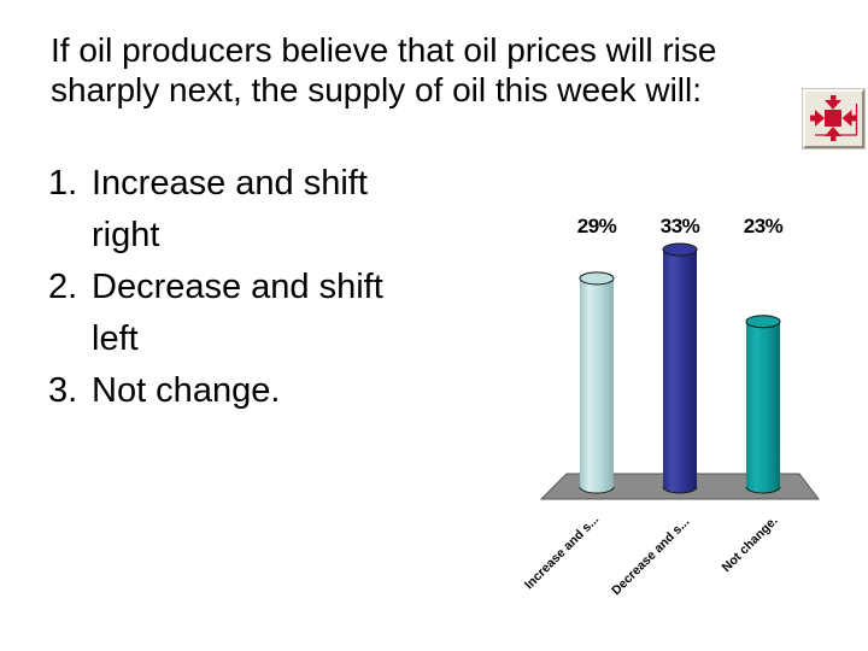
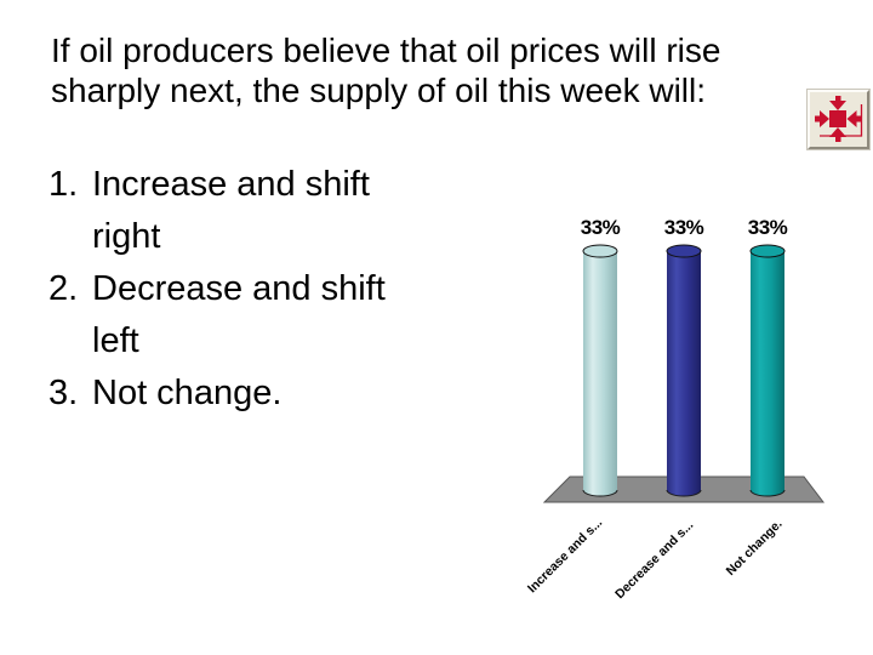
Increase and s...: 29% -> 33%
Not change.: 23% -> 33%
